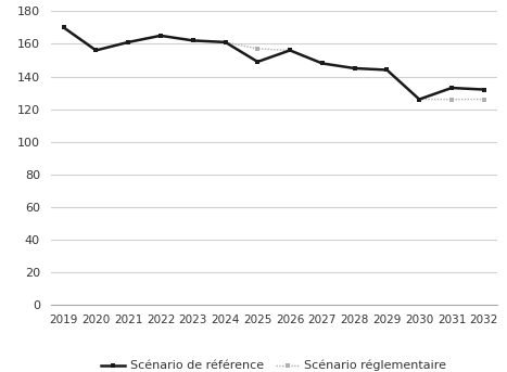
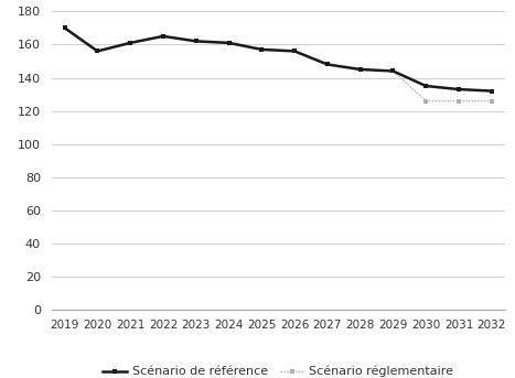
Scénario de référence/2025: 149 -> 157
Scénario de référence/2030: 126 -> 135
